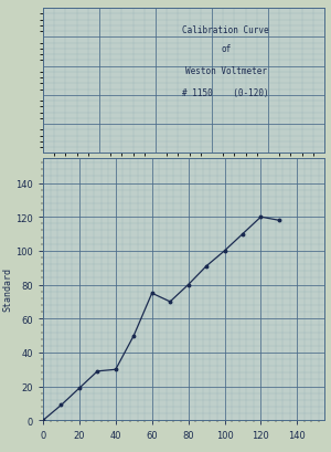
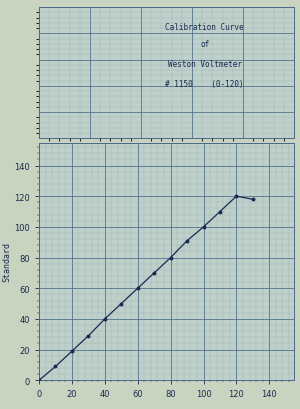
40: 30 -> 40
60: 75 -> 60
